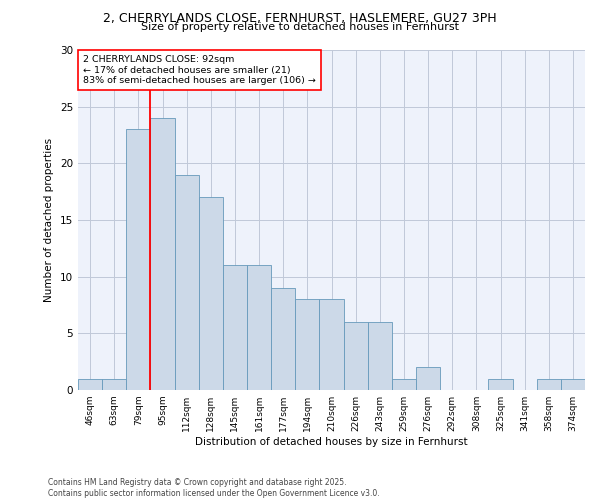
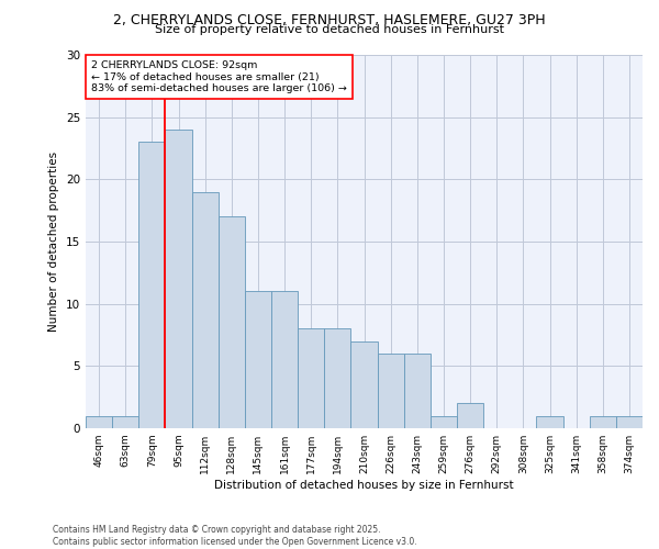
177sqm: 9 -> 8
210sqm: 8 -> 7
